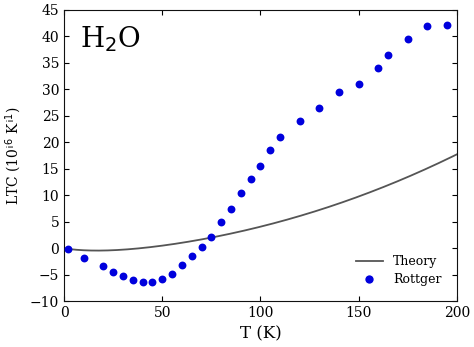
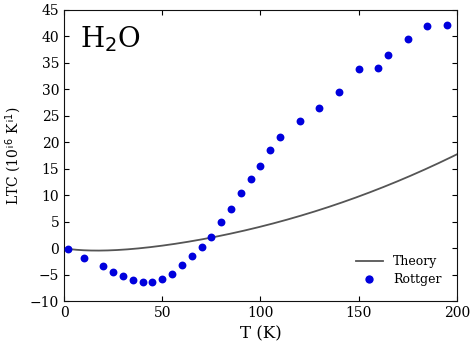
Rottger/150: 31.0 -> 33.8
